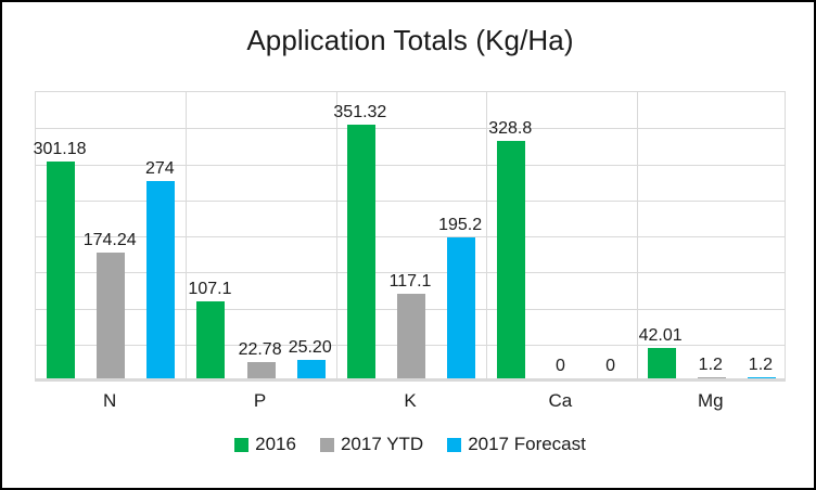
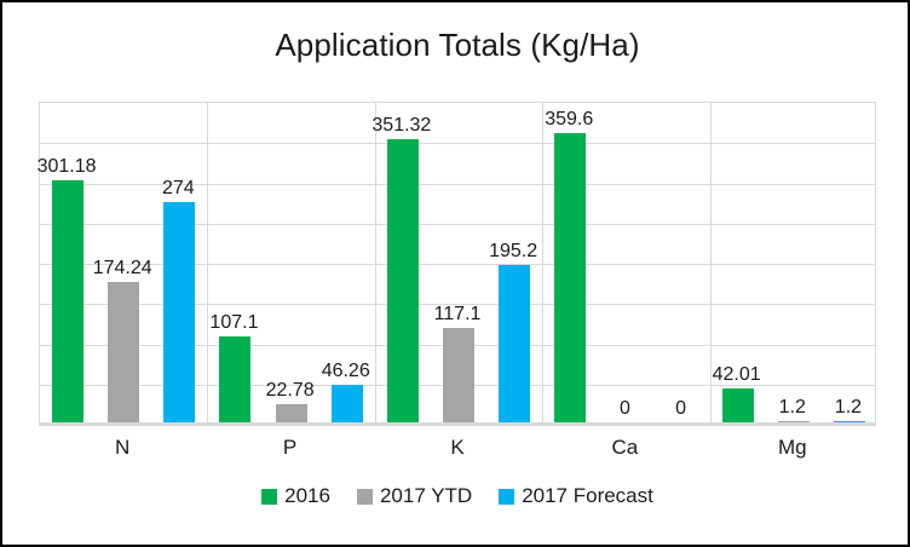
2017 Forecast/P: 25.20 -> 46.26
2016/Ca: 328.8 -> 359.6
